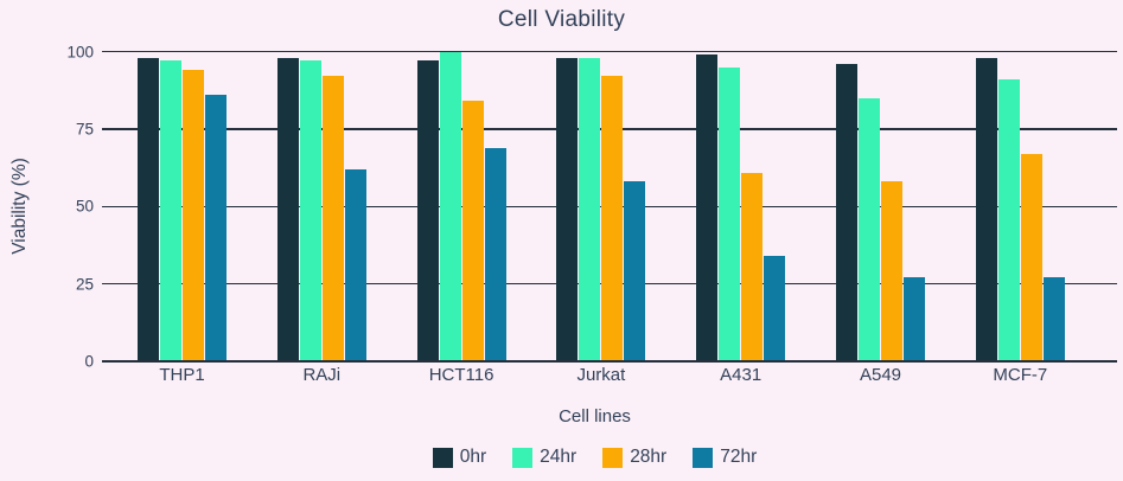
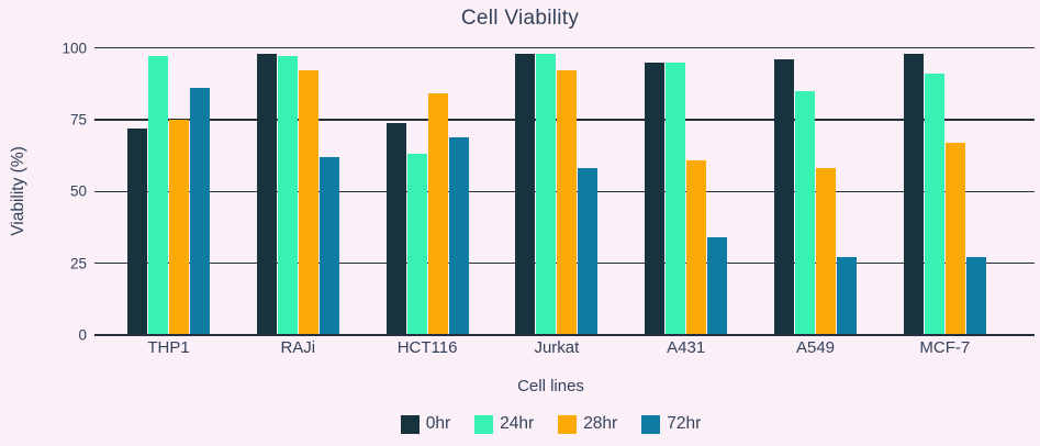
0hr/THP1: 98 -> 72
28hr/THP1: 94 -> 75
0hr/HCT116: 97 -> 74
24hr/HCT116: 100 -> 63
0hr/A431: 99 -> 95
